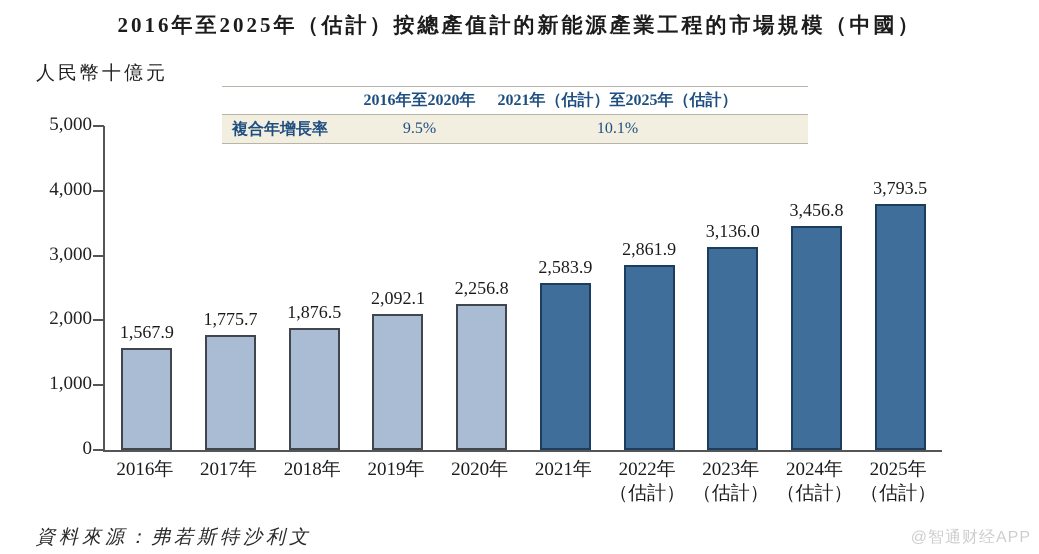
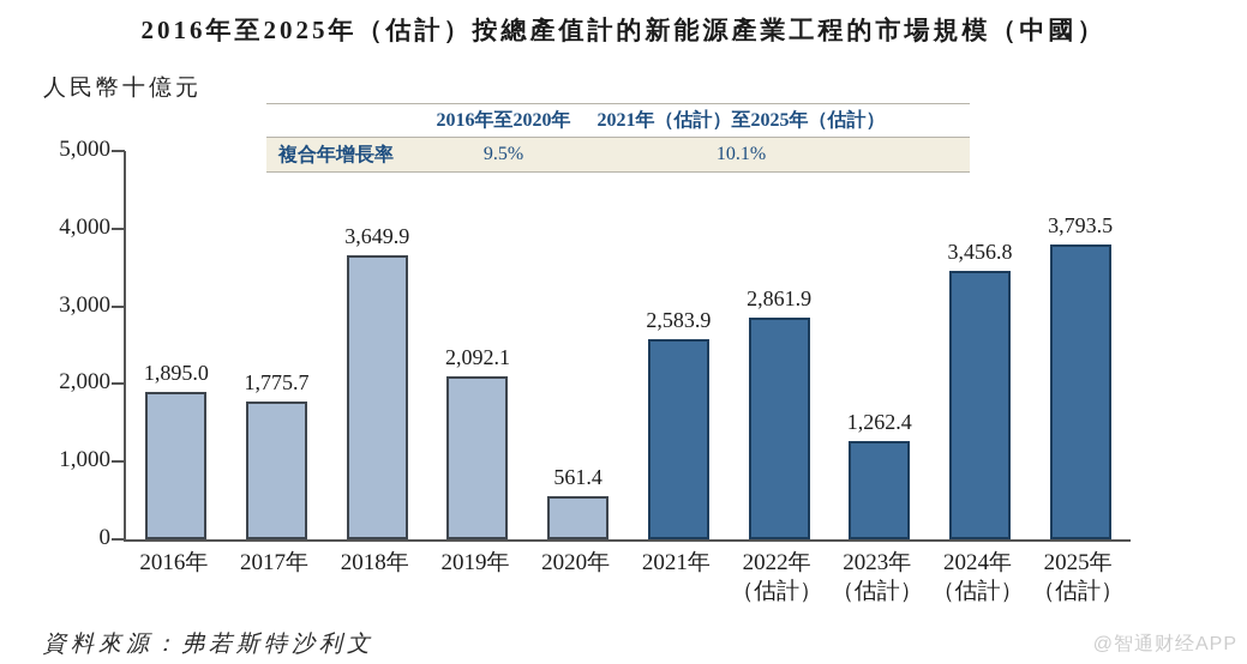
2016年: 1,567.9 -> 1,895.0
2018年: 1,876.5 -> 3,649.9
2020年: 2,256.8 -> 561.4
2023年: 3,136.0 -> 1,262.4
